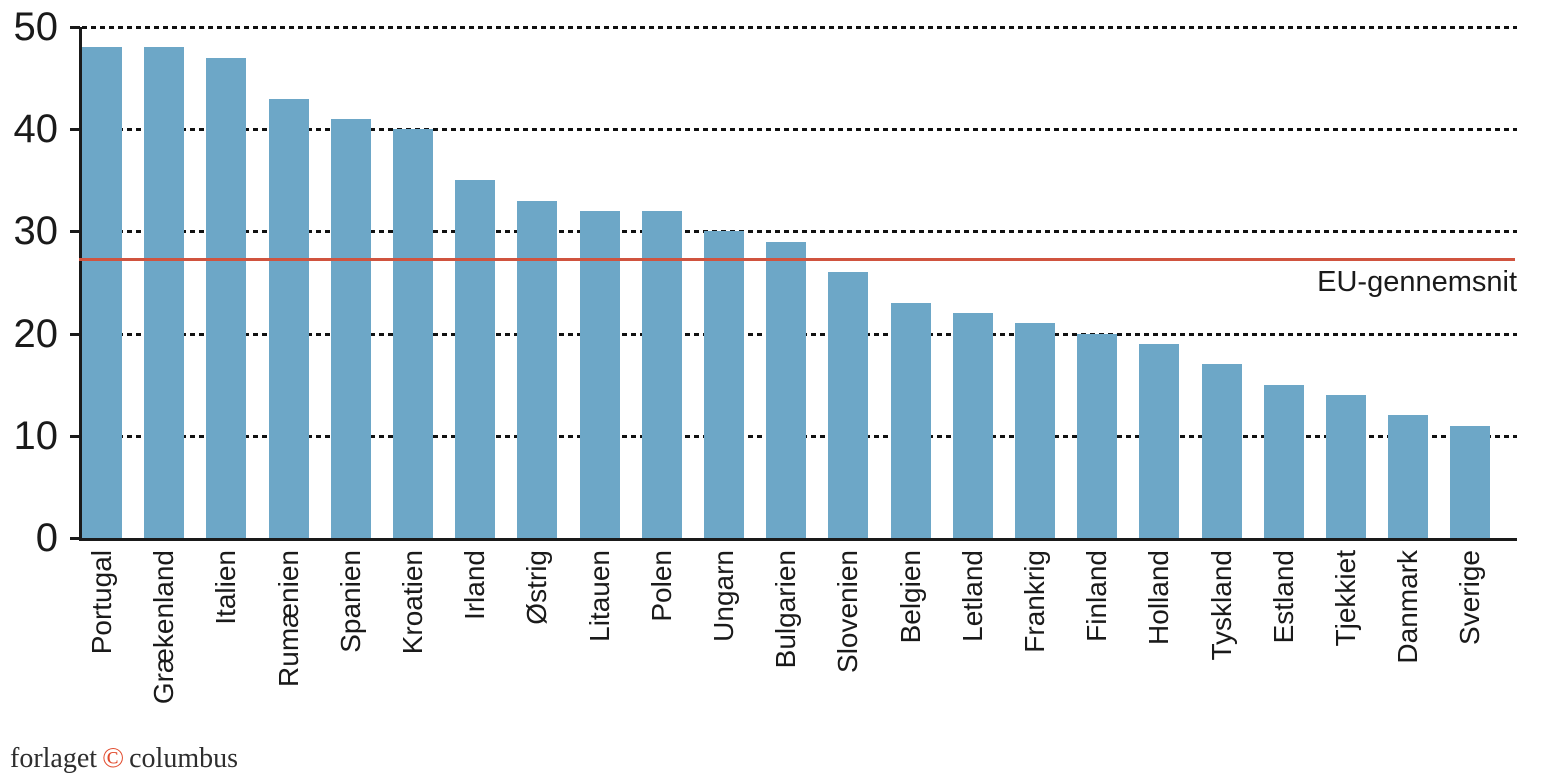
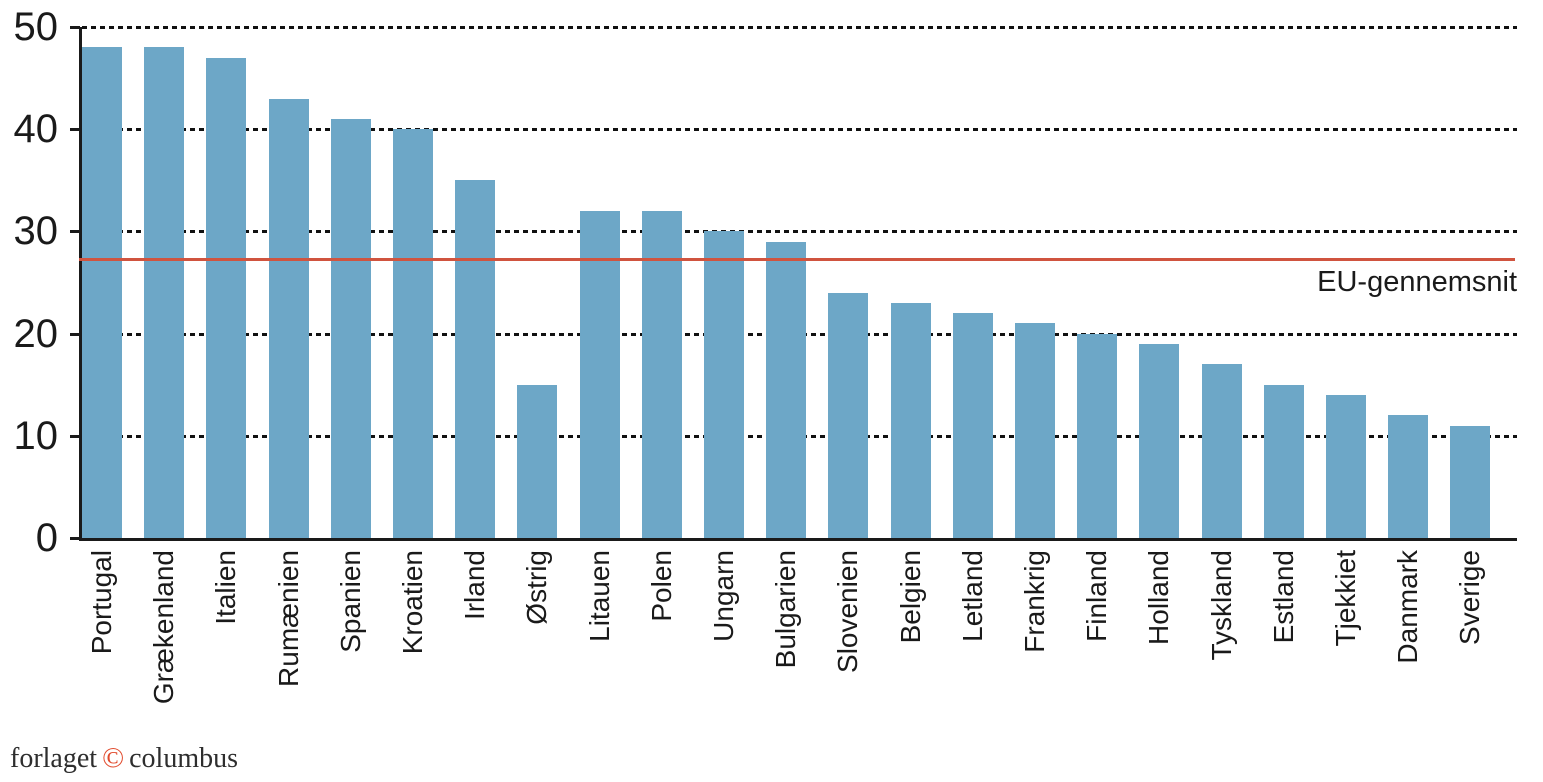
Østrig: 33 -> 15
Slovenien: 26 -> 24
